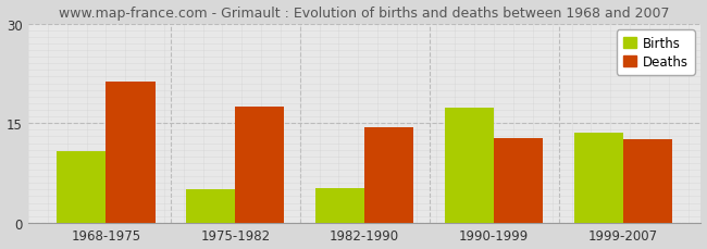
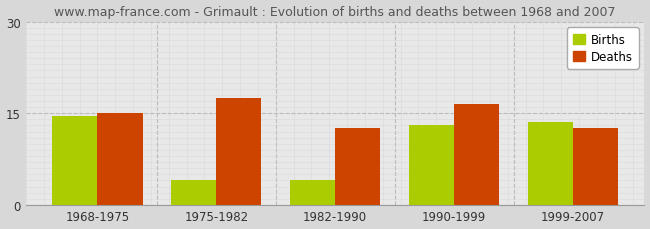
Births/1968-1975: 10.8 -> 14.5
Deaths/1968-1975: 21.2 -> 15.0
Births/1975-1982: 5.0 -> 4.0
Births/1982-1990: 5.2 -> 4.0
Deaths/1982-1990: 14.4 -> 12.5
Births/1990-1999: 17.4 -> 13.0
Deaths/1990-1999: 12.8 -> 16.5
